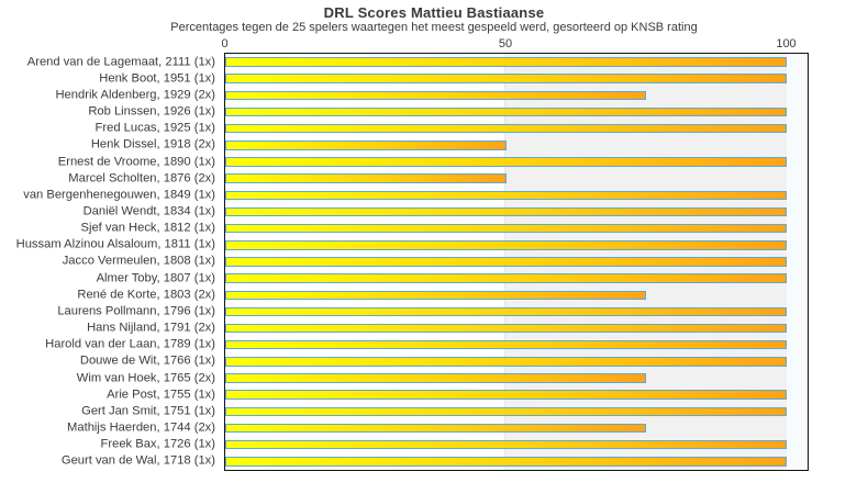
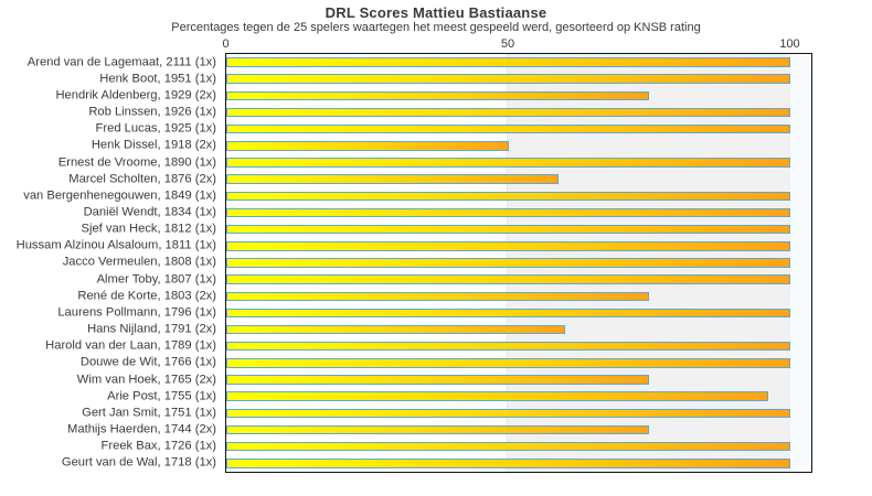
Marcel Scholten, 1876 (2x): 50 -> 59
Hans Nijland, 1791 (2x): 100 -> 60
Arie Post, 1755 (1x): 100 -> 96
